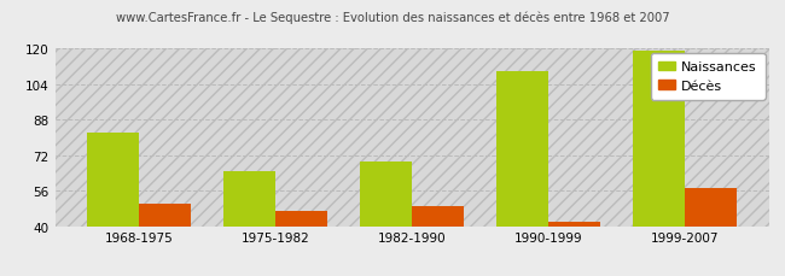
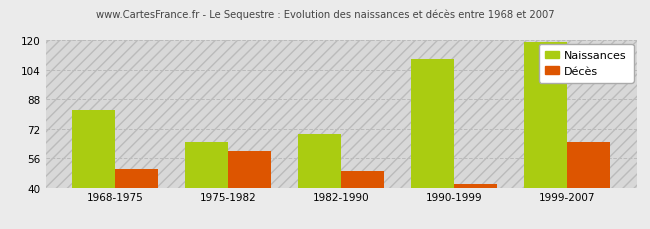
Décès/1975-1982: 47 -> 60
Décès/1999-2007: 57 -> 65
